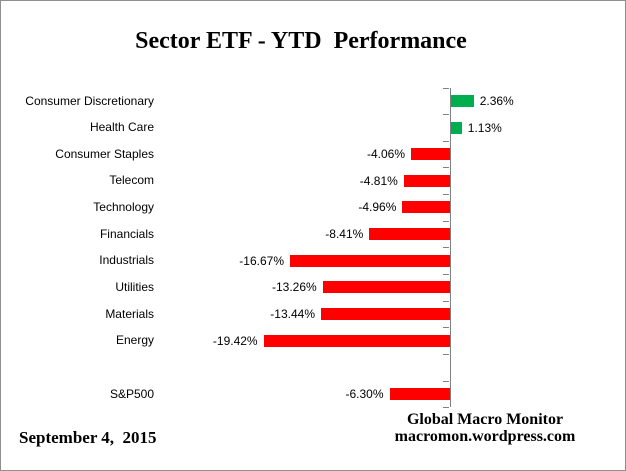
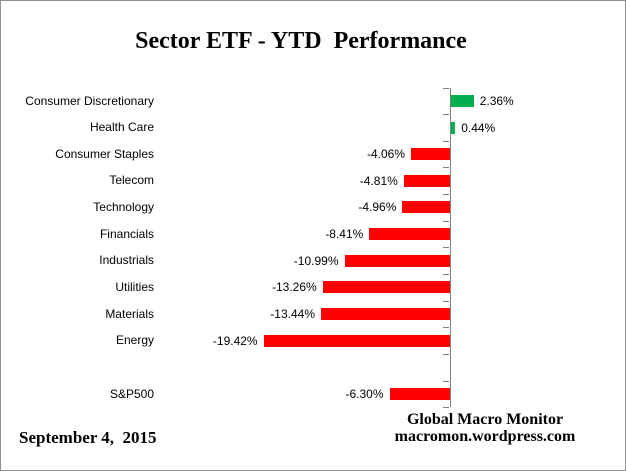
Health Care: 1.13% -> 0.44%
Industrials: -16.67% -> -10.99%
